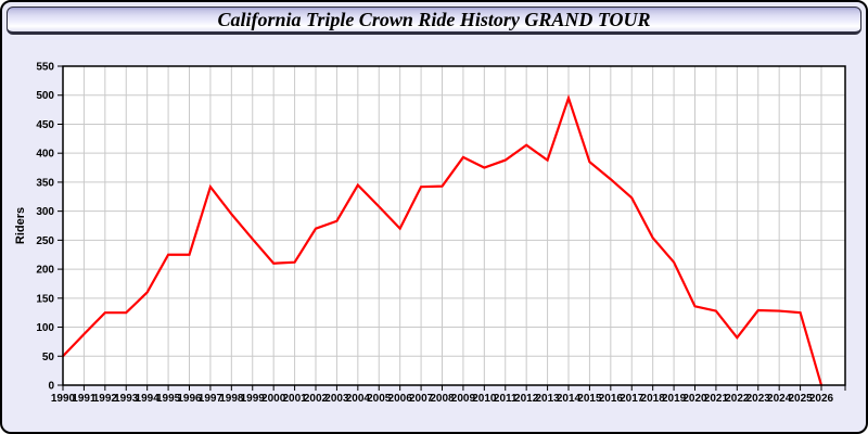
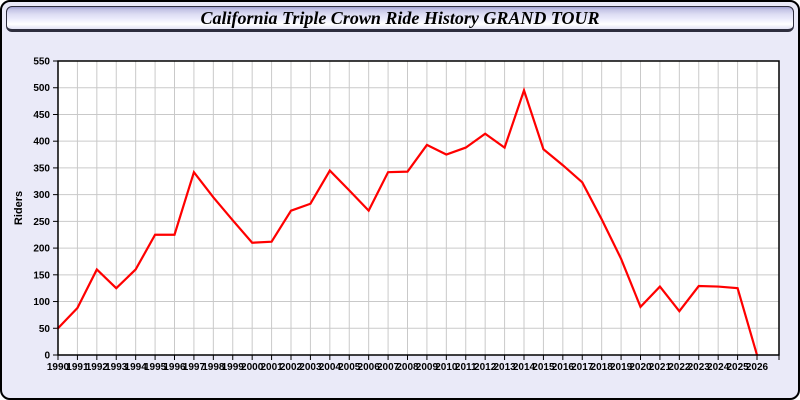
1992: 120 -> 160
2019: 210 -> 180
2020: 140 -> 90
